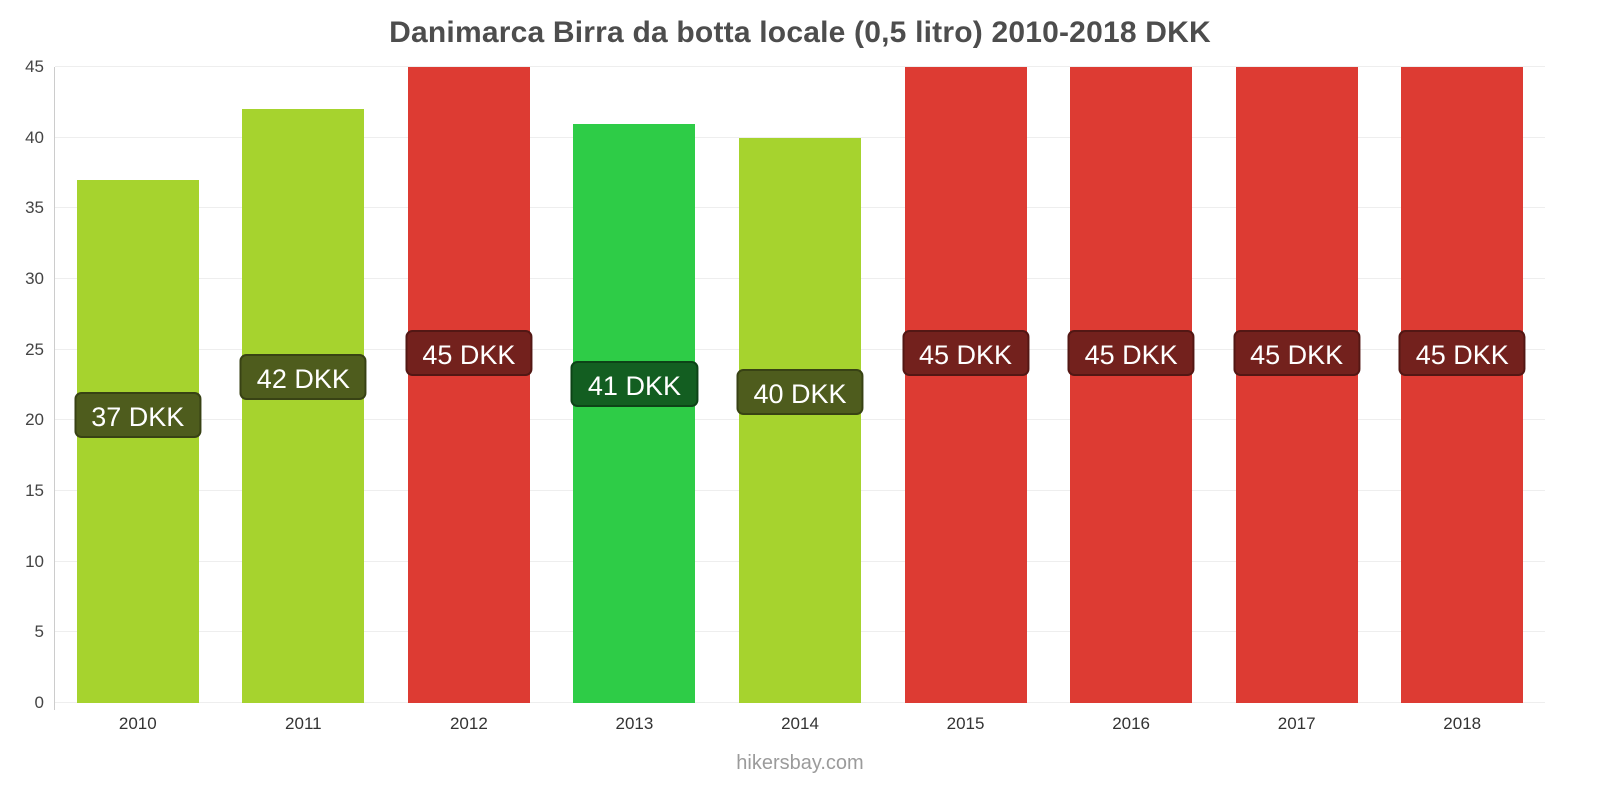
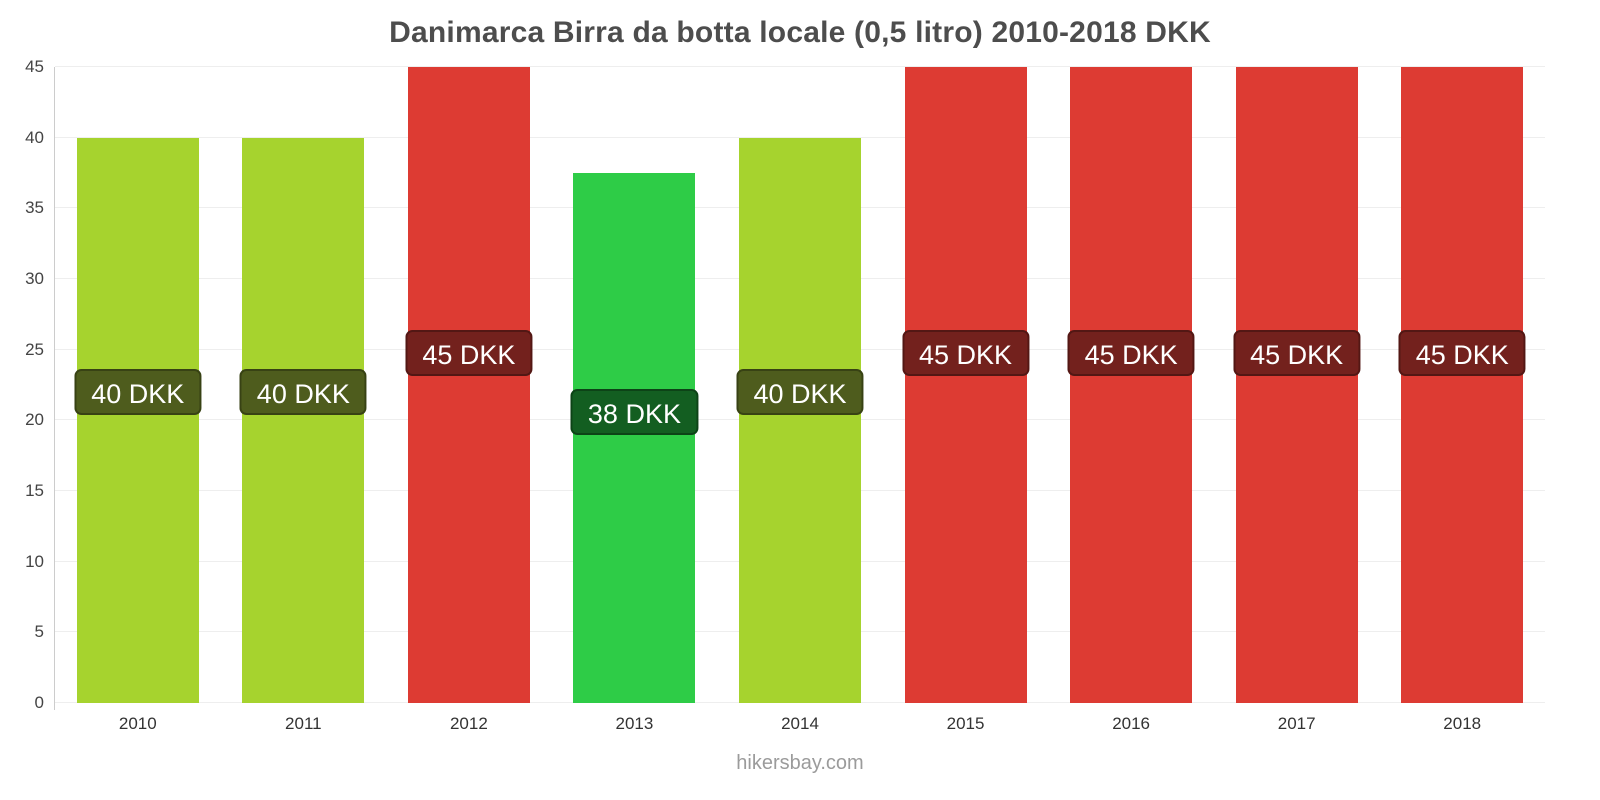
2010: 37 -> 40
2011: 42 -> 40
2013: 41 -> 38
